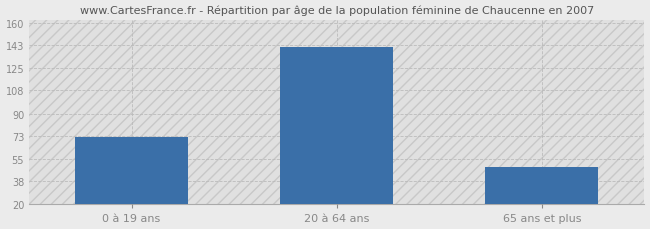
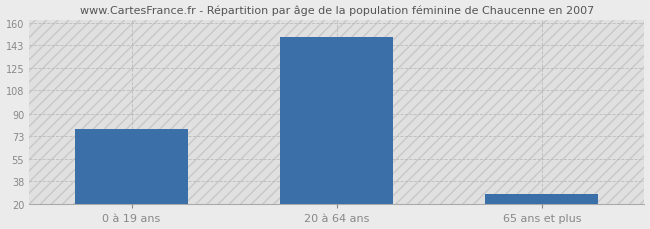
0 à 19 ans: 72 -> 78
20 à 64 ans: 141 -> 149
65 ans et plus: 49 -> 28
